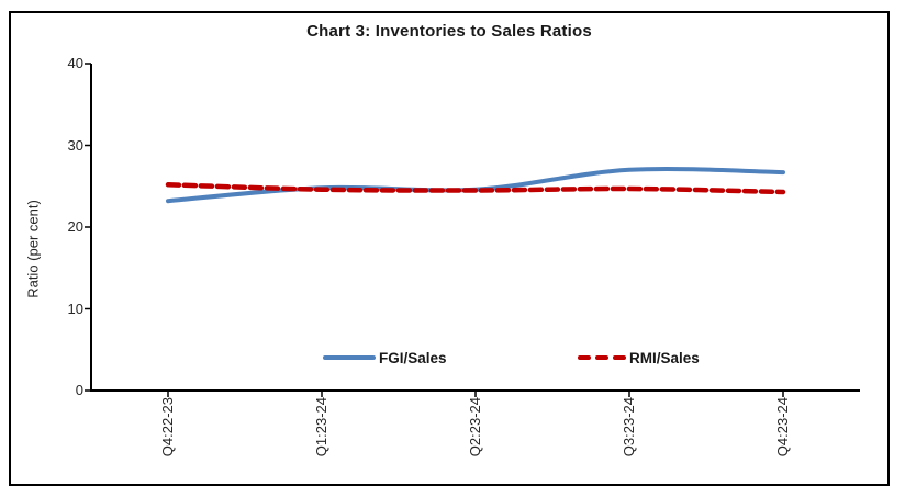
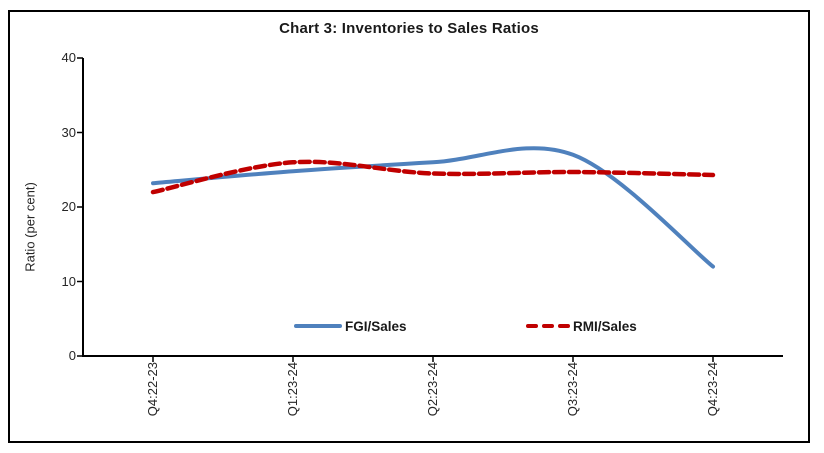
RMI/Sales/Q4:22-23: 25 -> 22
RMI/Sales/Q1:23-24: 25 -> 26
FGI/Sales/Q2:23-24: 25 -> 26
FGI/Sales/Q4:23-24: 27 -> 12
